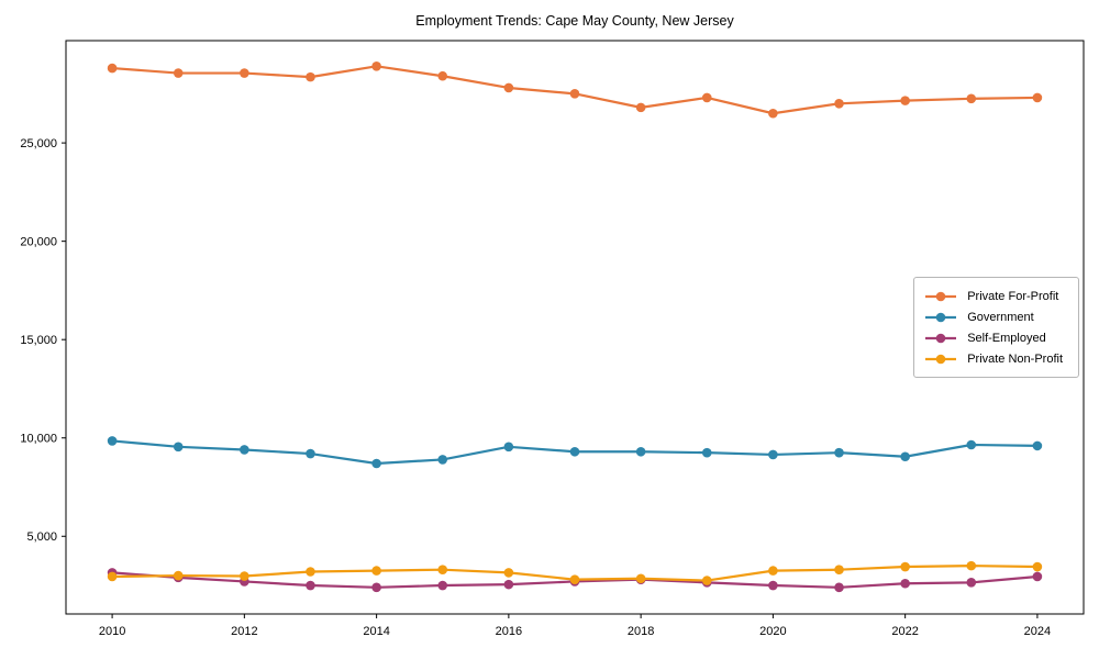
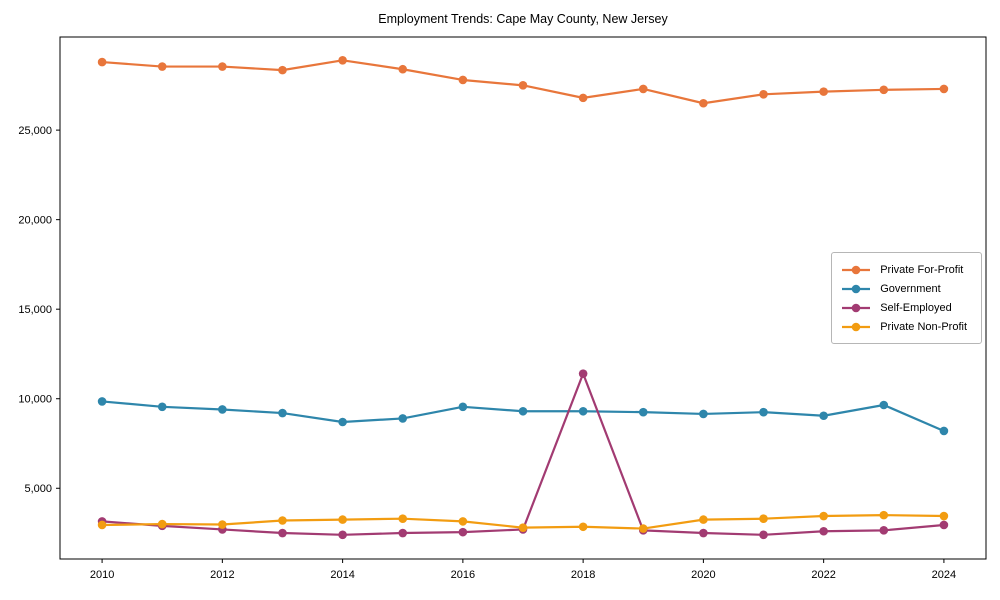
Self-Employed/2018: 2800 -> 11400
Government/2024: 9600 -> 8200
